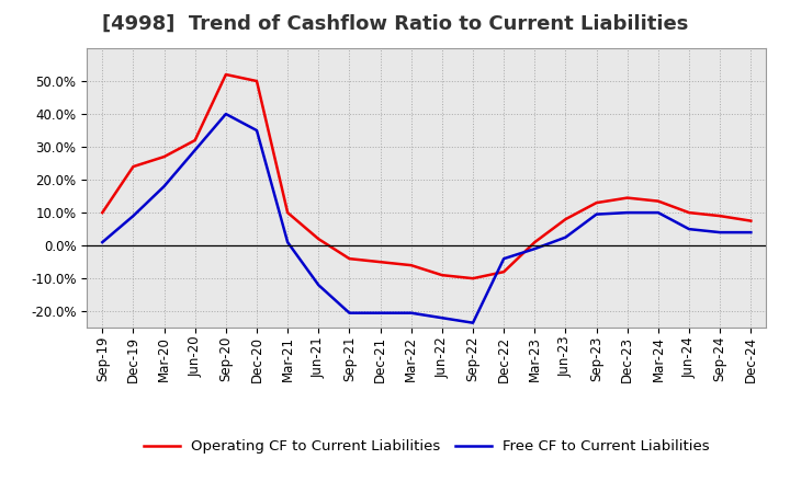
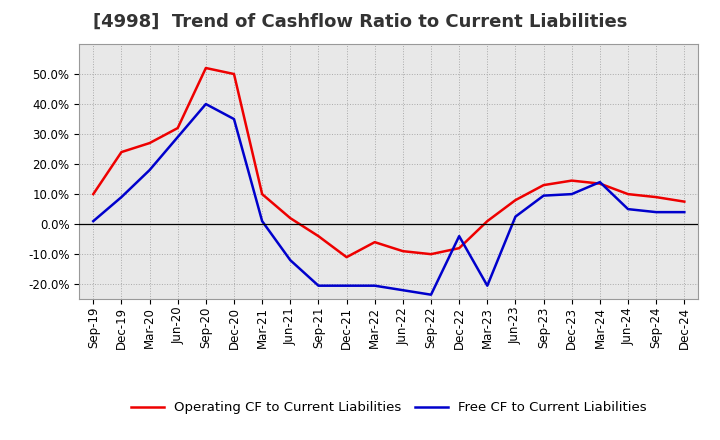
Operating CF to Current Liabilities/Dec-21: -5.0% -> -11.0%
Free CF to Current Liabilities/Mar-23: -1.0% -> -20.5%
Free CF to Current Liabilities/Mar-24: 10.0% -> 14.0%
